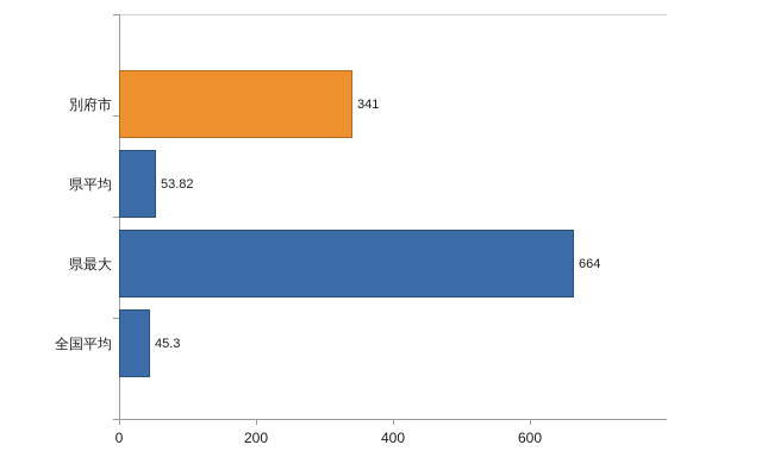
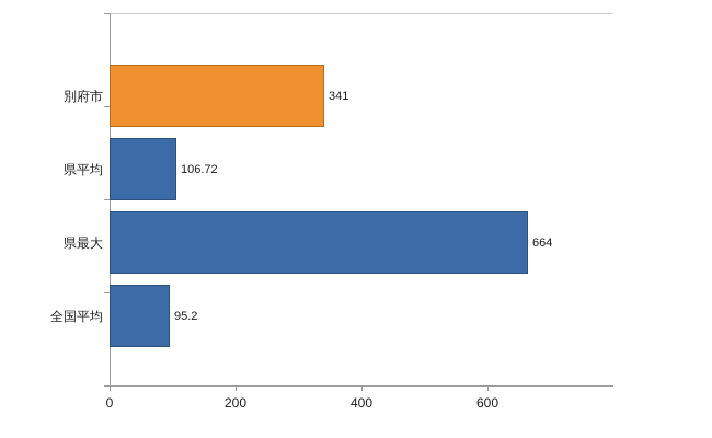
県平均: 53.82 -> 106.72
全国平均: 45.3 -> 95.2
